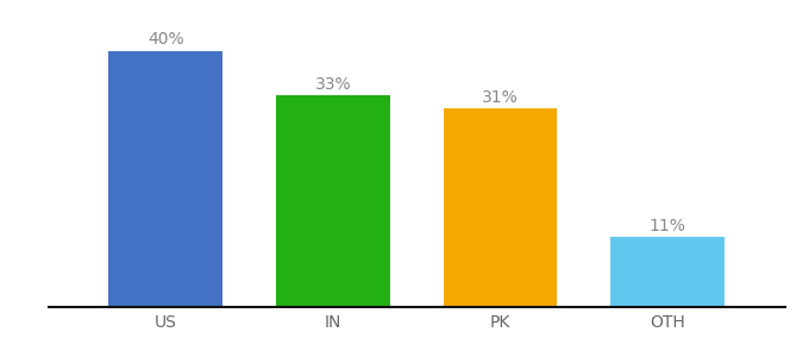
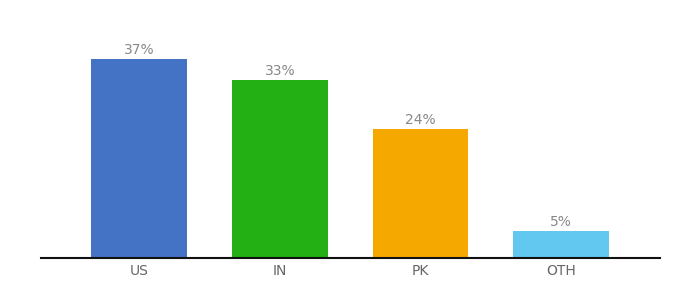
US: 40% -> 37%
PK: 31% -> 24%
OTH: 11% -> 5%
